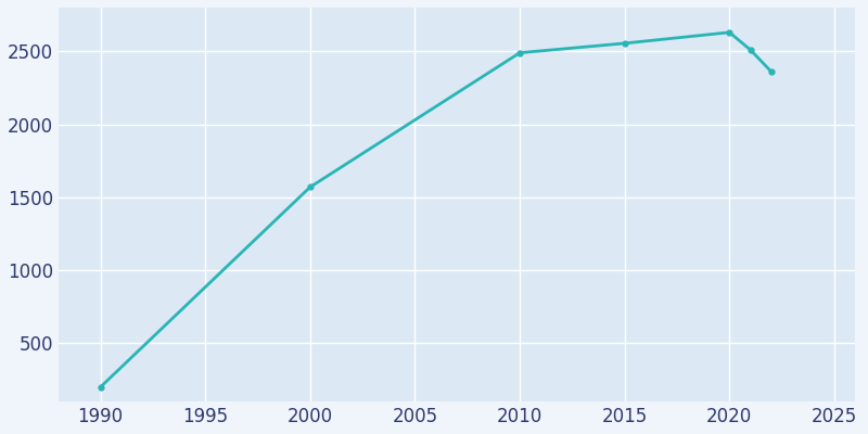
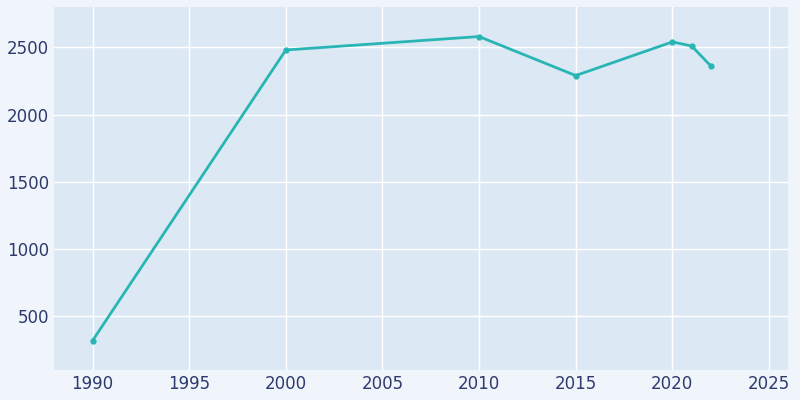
1990: 200 -> 320
2000: 1570 -> 2480
2010: 2490 -> 2580
2015: 2560 -> 2290
2020: 2630 -> 2540
